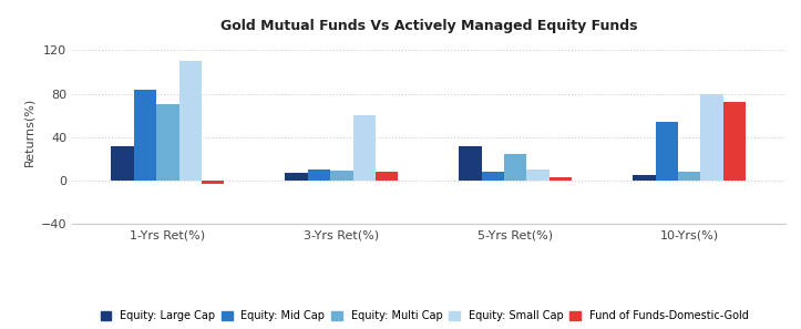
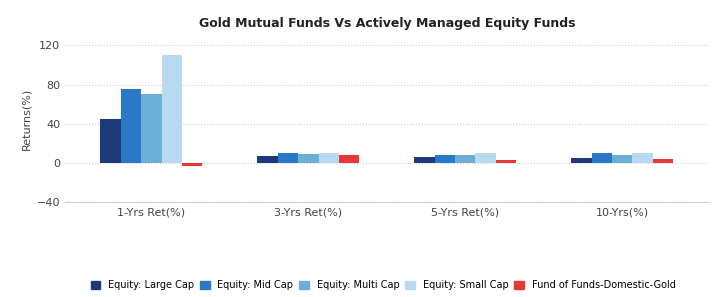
Equity: Large Cap/1-Yrs Ret(%): 32 -> 45
Equity: Mid Cap/1-Yrs Ret(%): 84 -> 75
Equity: Small Cap/3-Yrs Ret(%): 60 -> 10
Equity: Large Cap/5-Yrs Ret(%): 32 -> 6
Equity: Multi Cap/5-Yrs Ret(%): 24 -> 8
Equity: Mid Cap/10-Yrs(%): 54 -> 10
Equity: Small Cap/10-Yrs(%): 80 -> 10
Fund of Funds-Domestic-Gold/10-Yrs(%): 72 -> 4
